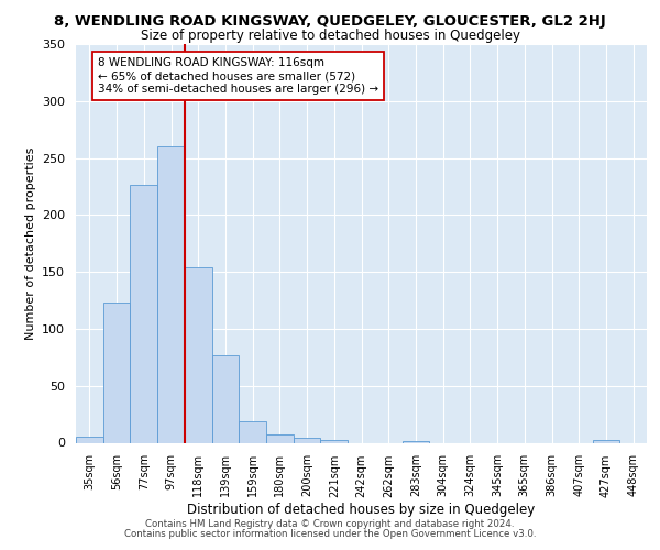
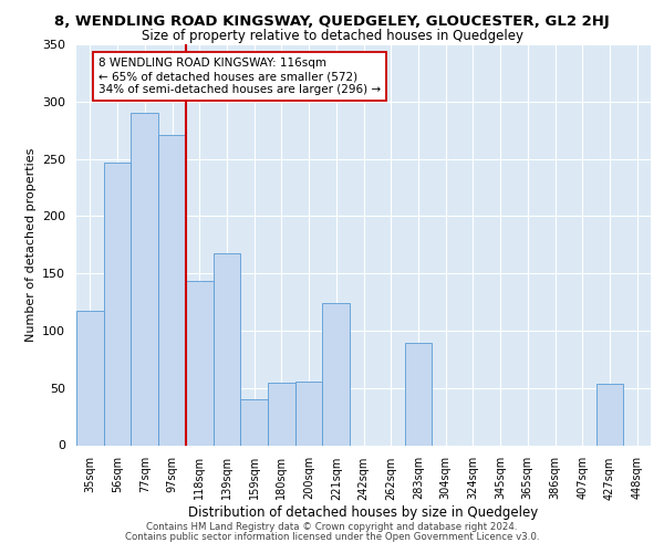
35sqm: 5 -> 117
56sqm: 123 -> 247
77sqm: 226 -> 290
97sqm: 260 -> 271
118sqm: 154 -> 143
139sqm: 77 -> 168
159sqm: 19 -> 40
180sqm: 7 -> 55
200sqm: 4 -> 56
221sqm: 2 -> 124
283sqm: 1 -> 89
427sqm: 2 -> 54
